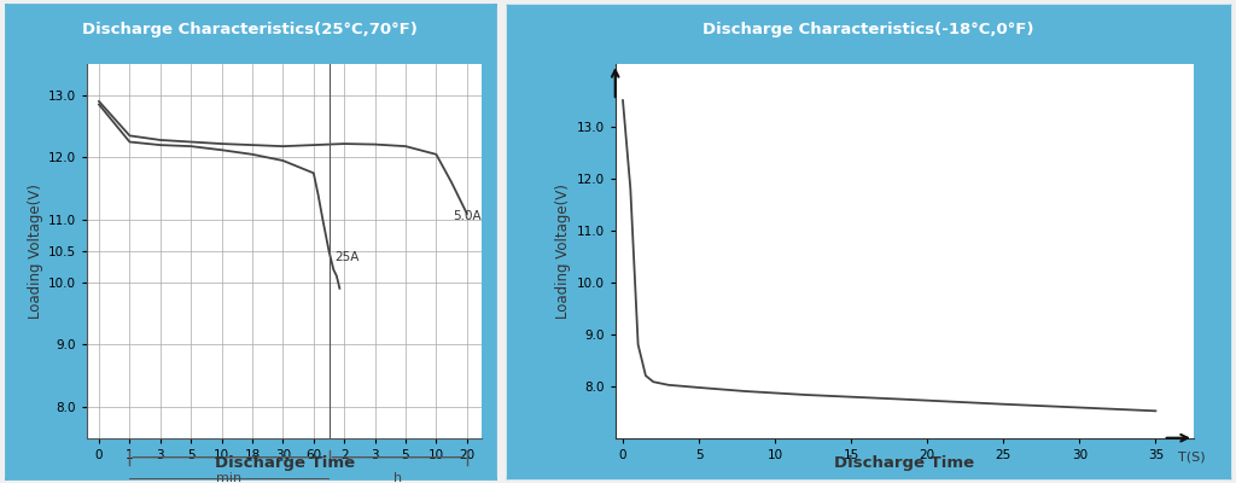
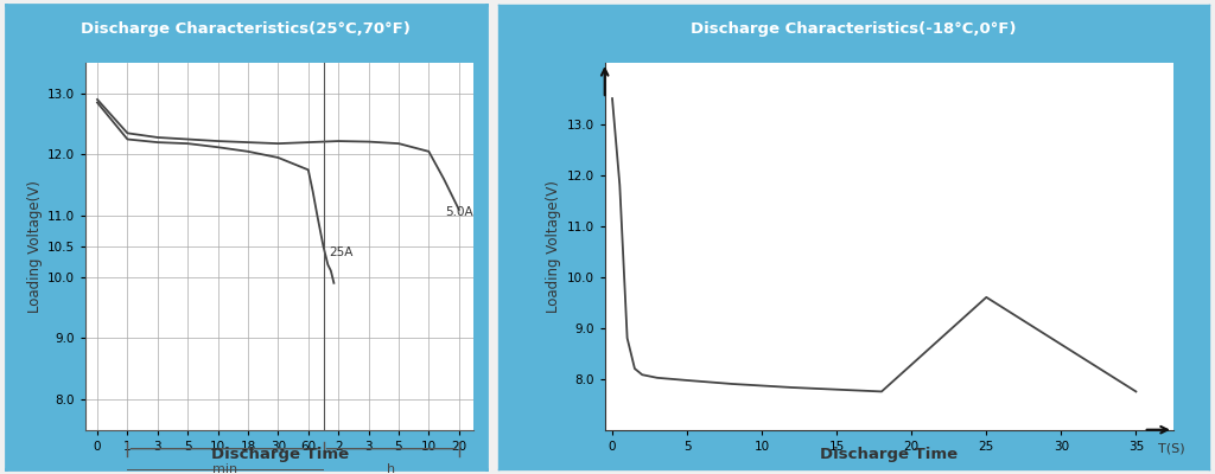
25: 7.65 -> 9.60
35: 7.52 -> 7.75
